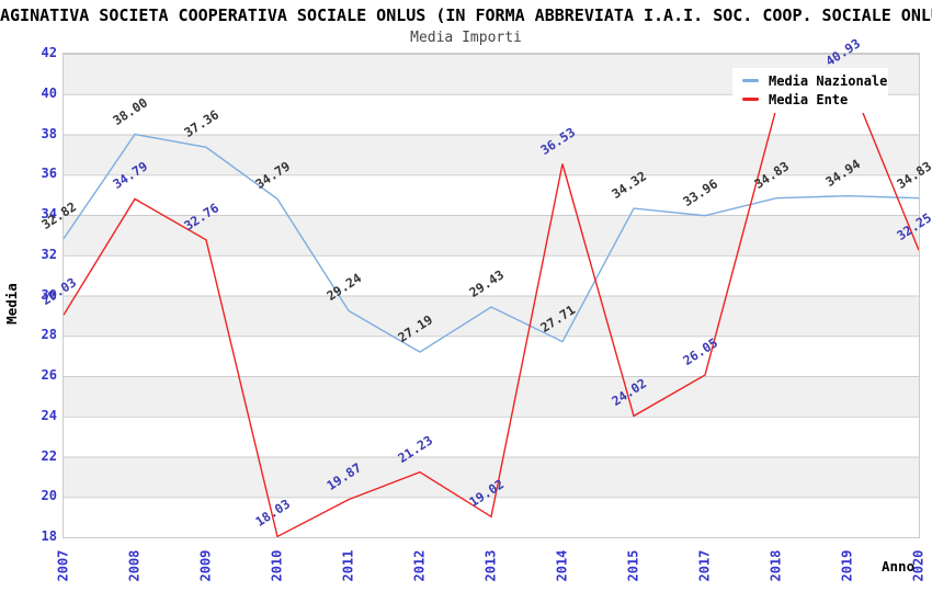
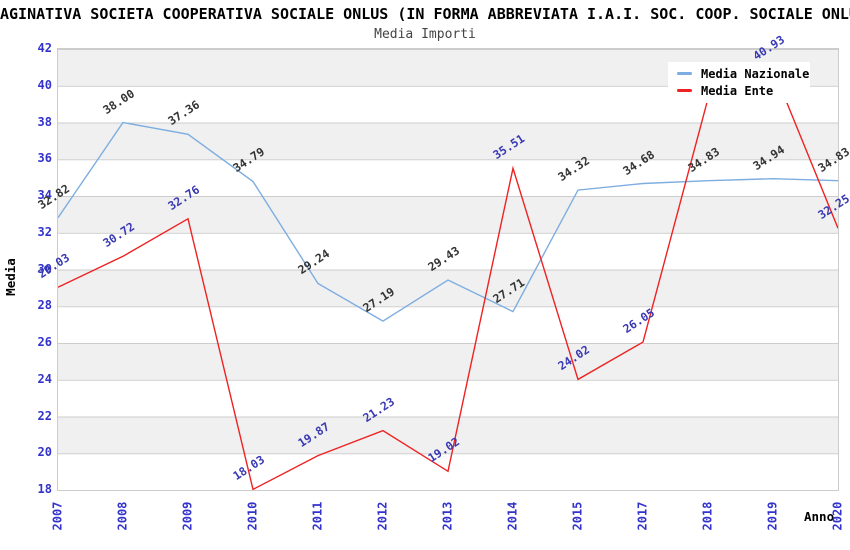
Media Ente/2008: 34.79 -> 30.72
Media Ente/2014: 36.53 -> 35.51
Media Nazionale/2017: 33.96 -> 34.68
